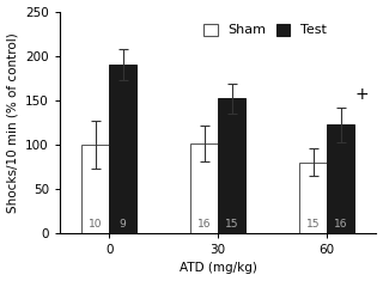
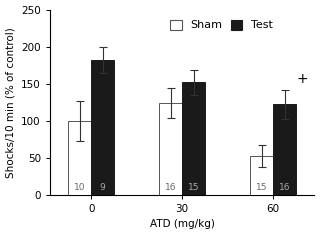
Test/0: 190 -> 182
Sham/30: 101 -> 124
Sham/60: 80 -> 52
